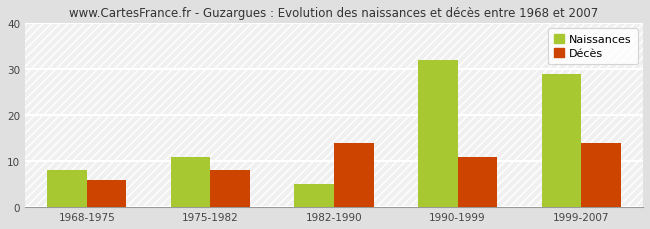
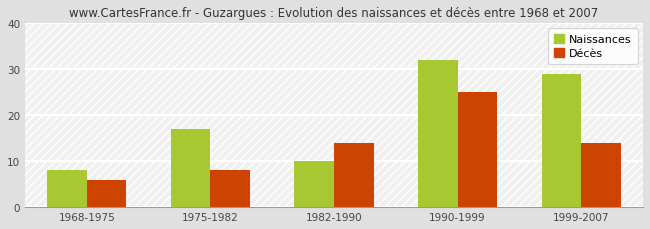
Naissances/1975-1982: 11 -> 17
Naissances/1982-1990: 5 -> 10
Décès/1990-1999: 11 -> 25
